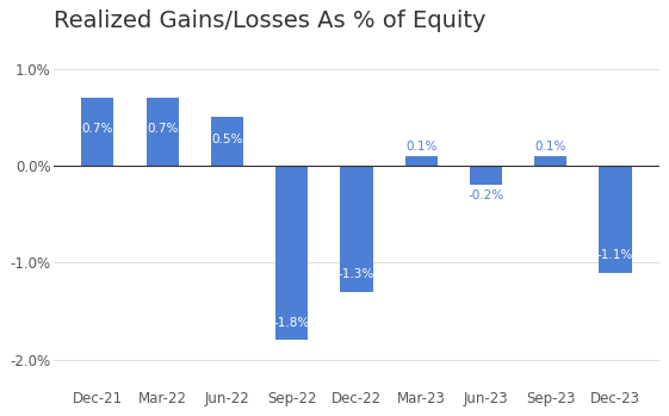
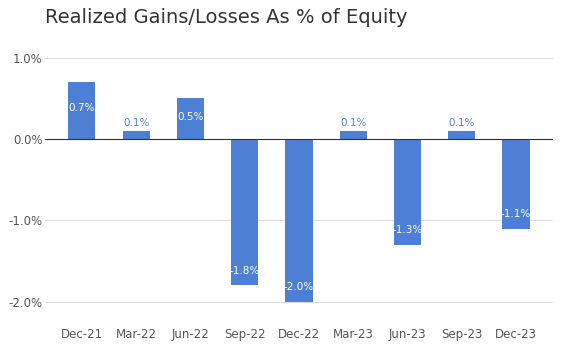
Mar-22: 0.7% -> 0.1%
Dec-22: -1.3% -> -2.0%
Jun-23: -0.2% -> -1.3%
